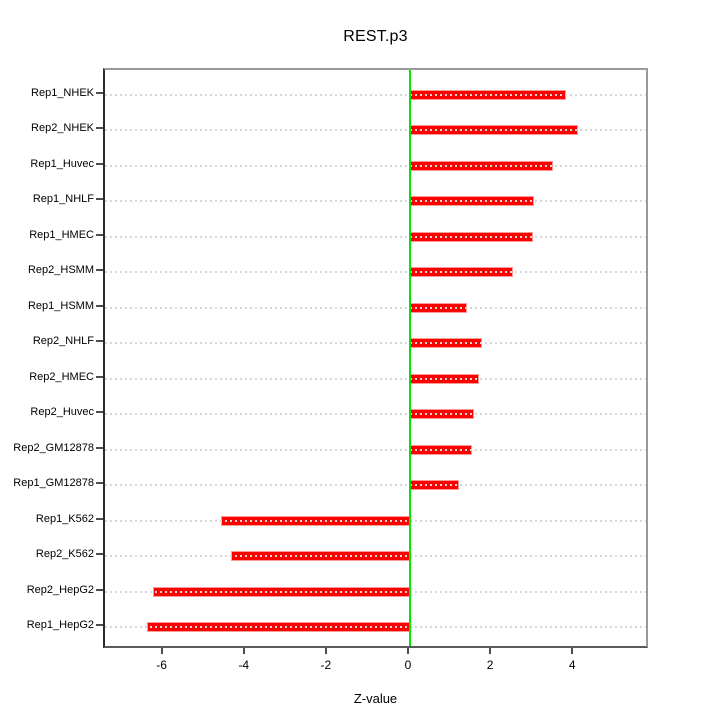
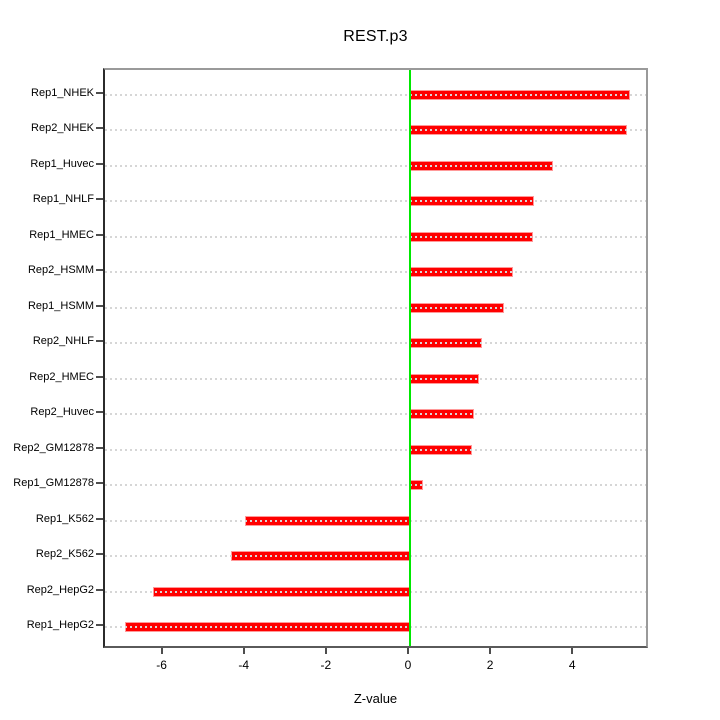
Rep1_NHEK: 3.8 -> 5.3
Rep2_NHEK: 4.1 -> 5.3
Rep1_HSMM: 1.4 -> 2.3
Rep1_GM12878: 1.2 -> 0.3
Rep1_K562: -4.6 -> -4.0
Rep1_HepG2: -6.4 -> -6.9
